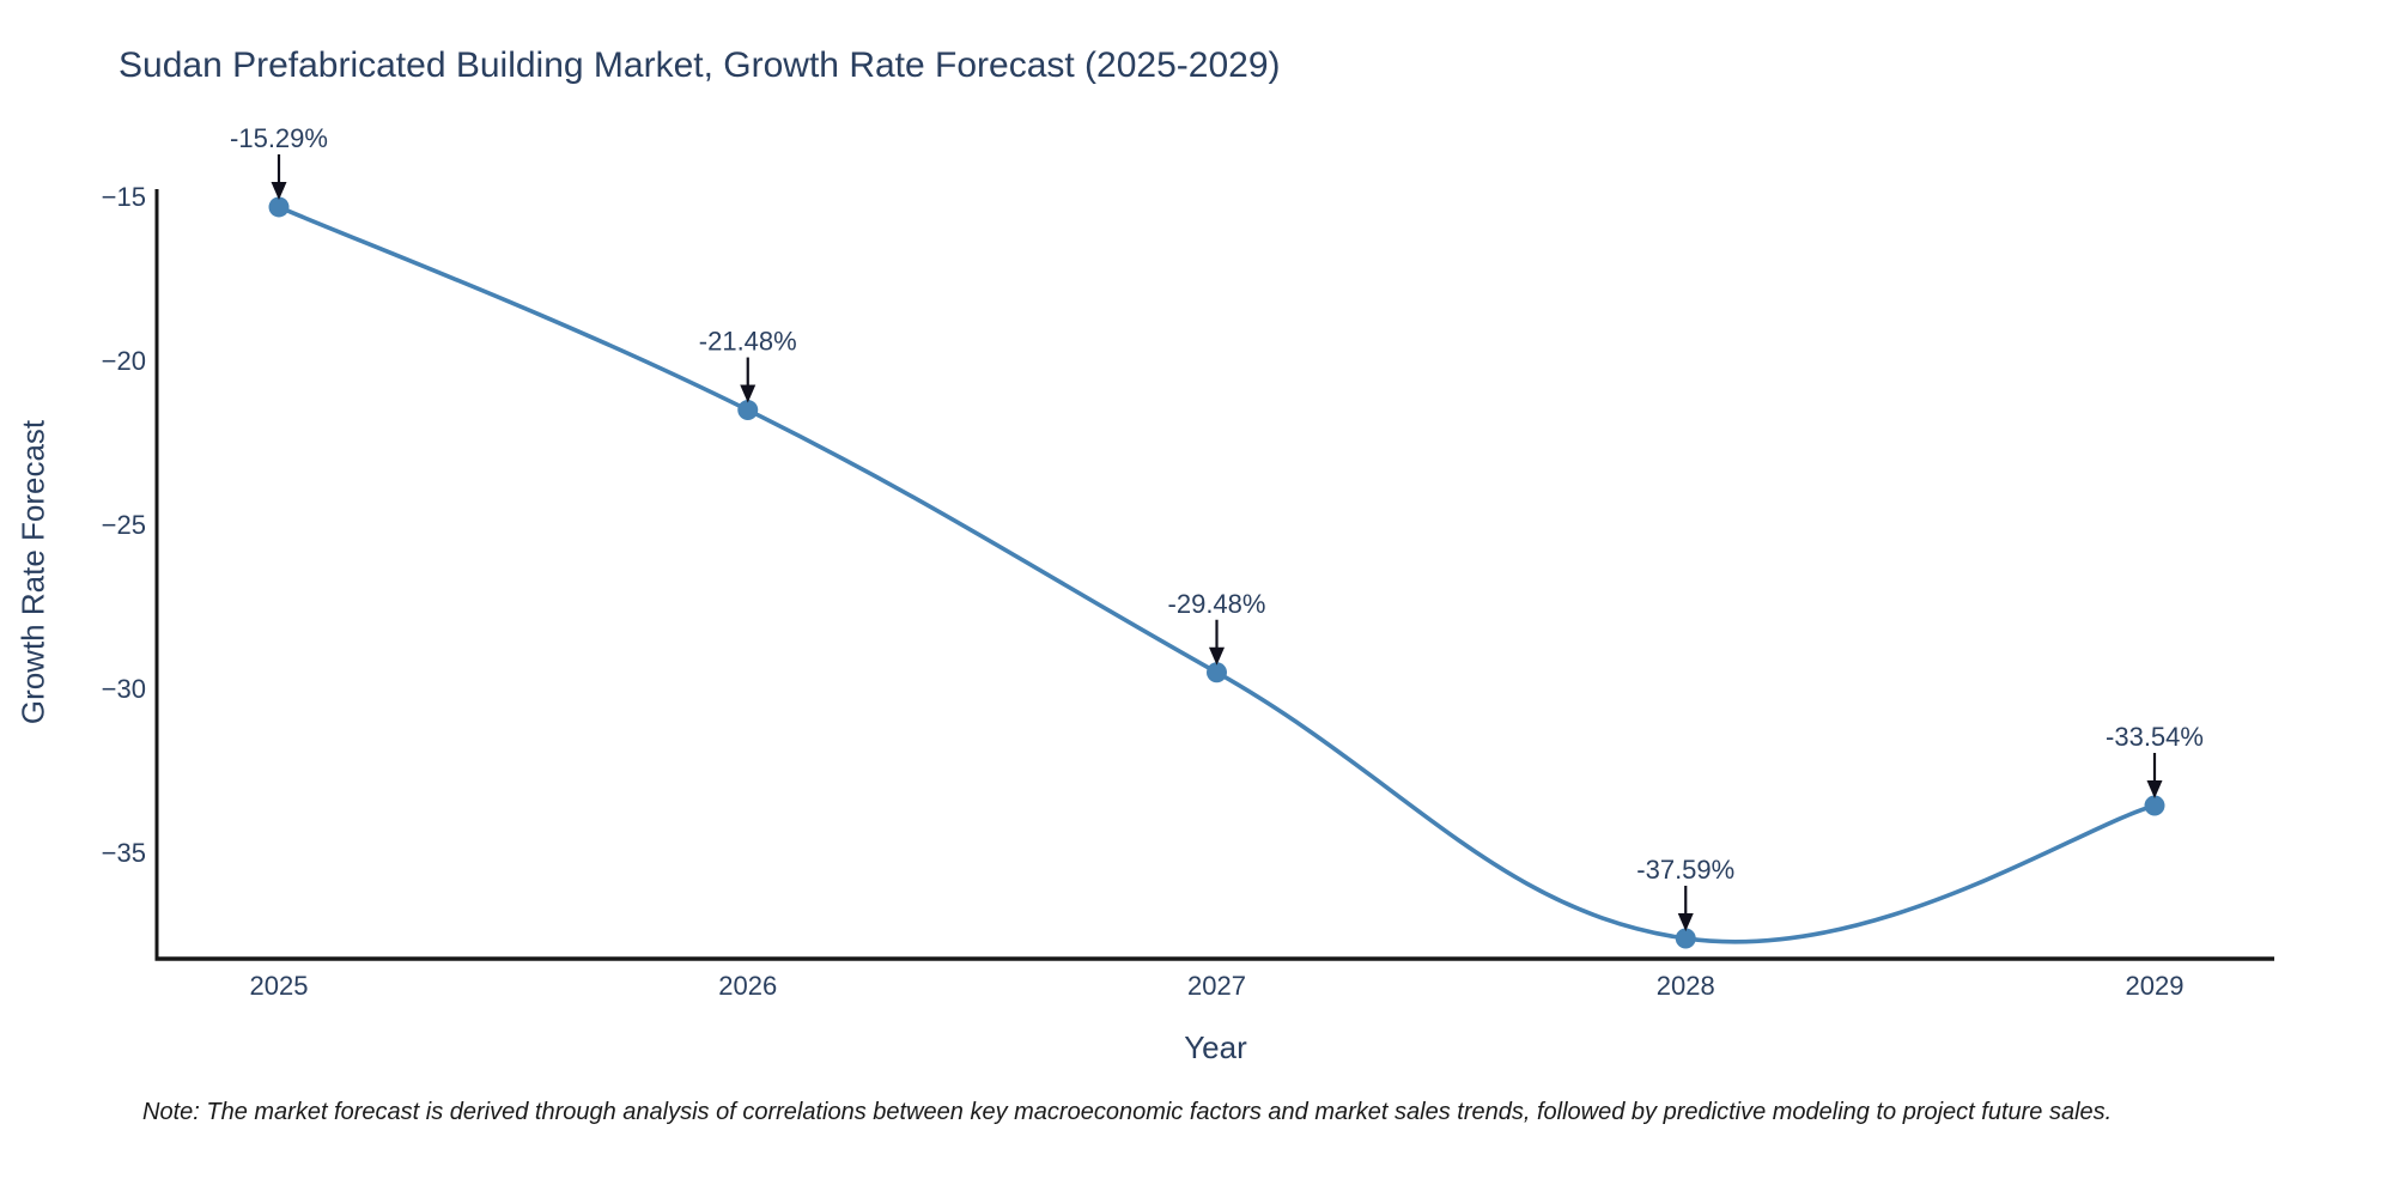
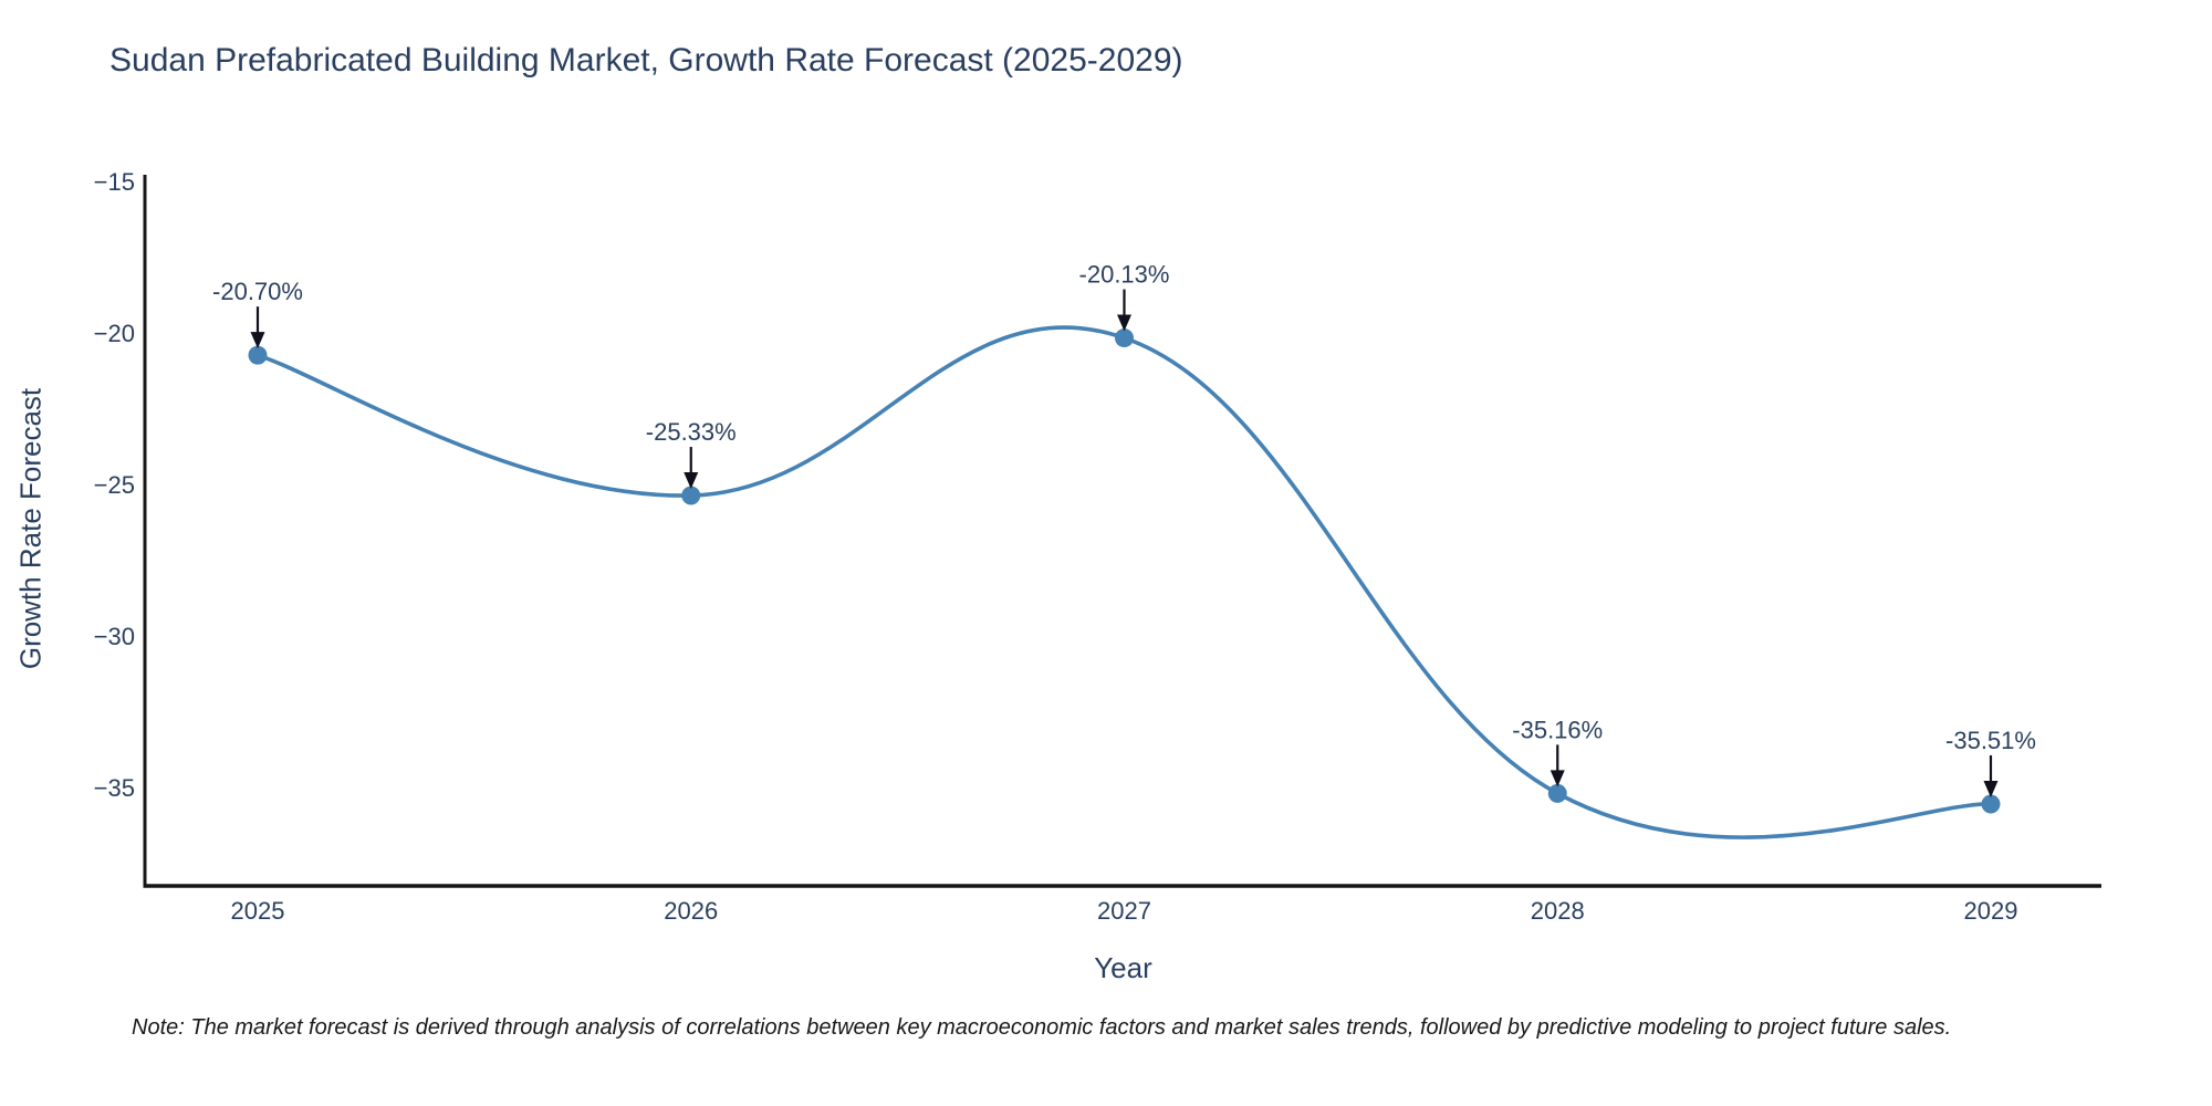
2025: -15.29% -> -20.70%
2026: -21.48% -> -25.33%
2027: -29.48% -> -20.13%
2028: -37.59% -> -35.16%
2029: -33.54% -> -35.51%
